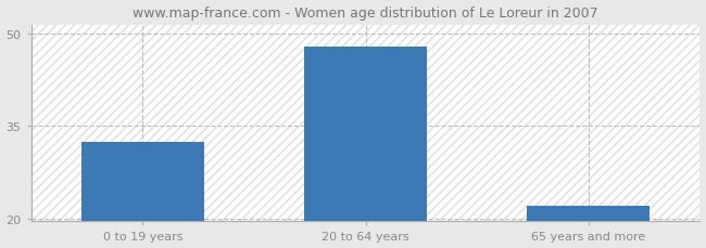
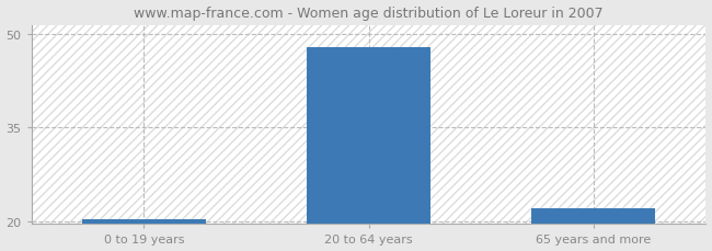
0 to 19 years: 32.4 -> 20.3
